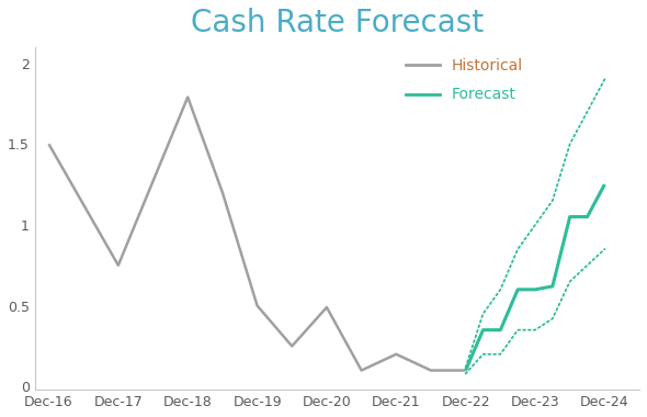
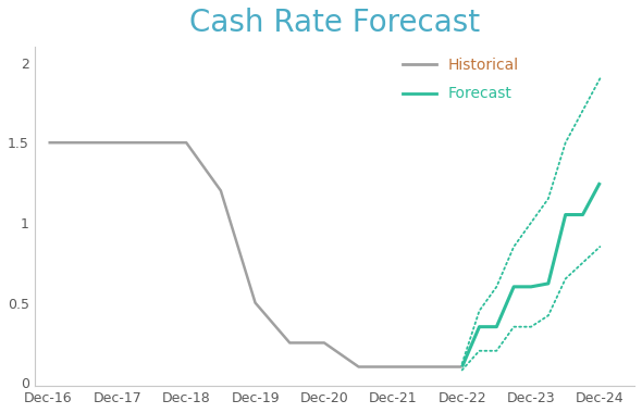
Historical/Dec-17: 0.75 -> 1.50
Historical/Dec-18: 1.79 -> 1.50
Historical/Dec-20: 0.49 -> 0.25
Historical/Dec-21: 0.20 -> 0.10
